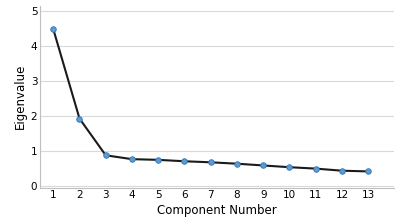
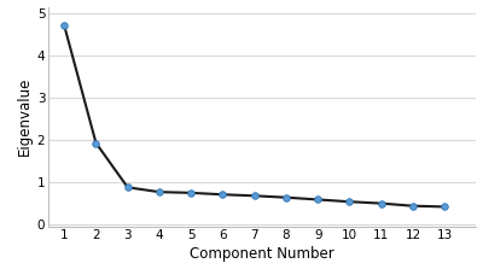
1: 4.48 -> 4.70
